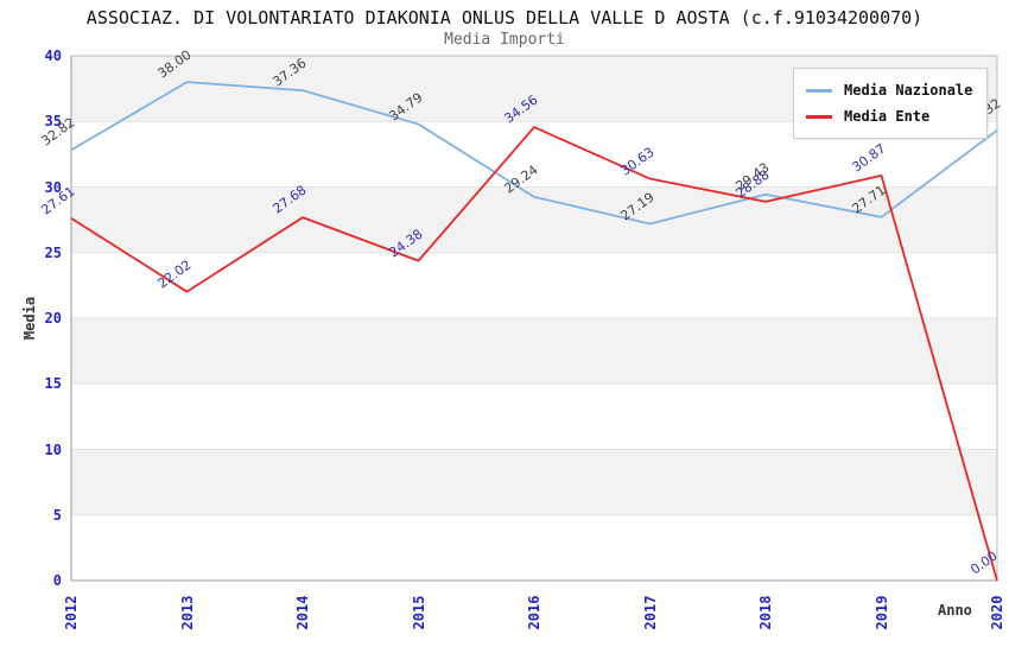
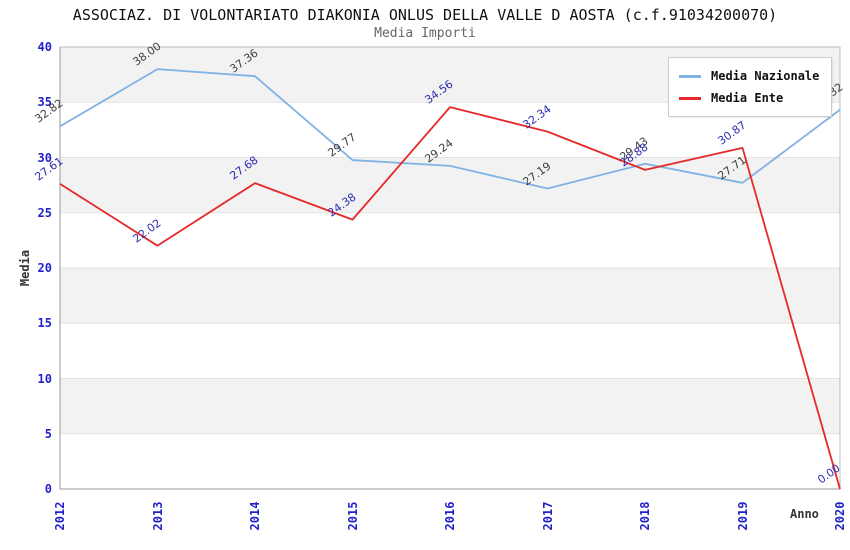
Media Nazionale/2015: 34.79 -> 29.77
Media Ente/2017: 30.63 -> 32.34
